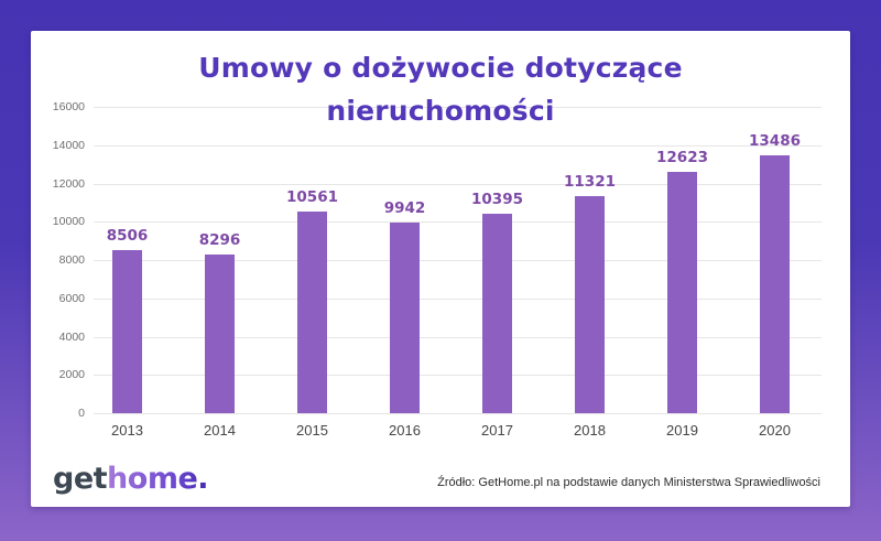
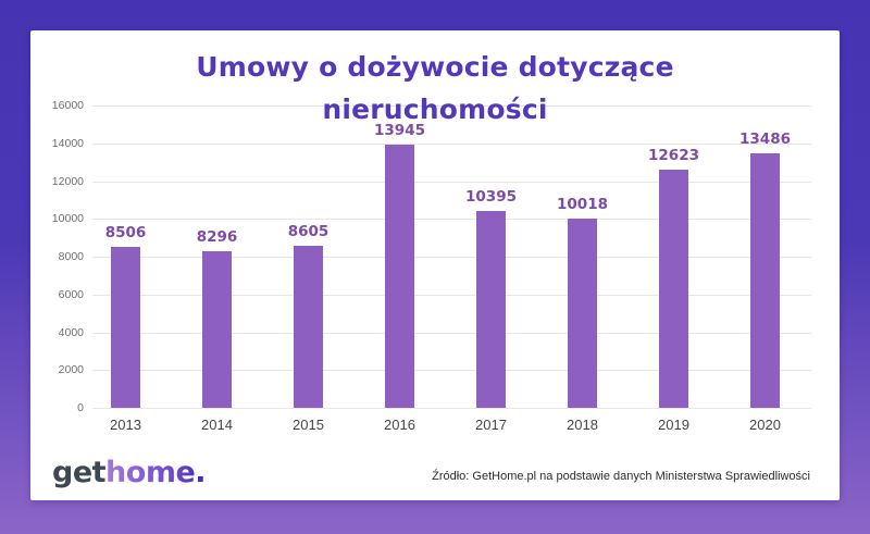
2015: 10561 -> 8605
2016: 9942 -> 13945
2018: 11321 -> 10018
